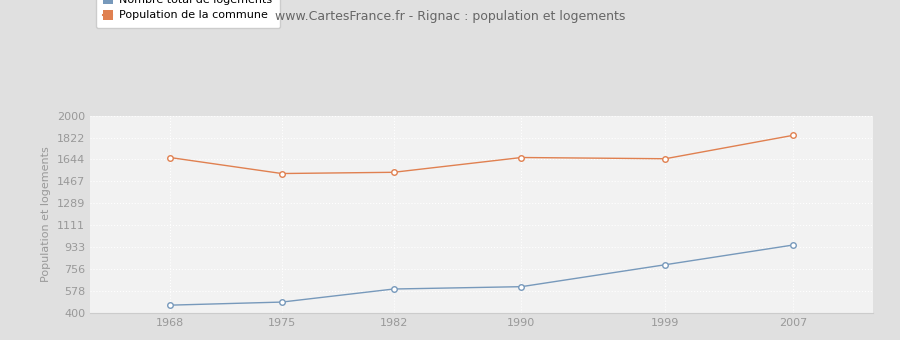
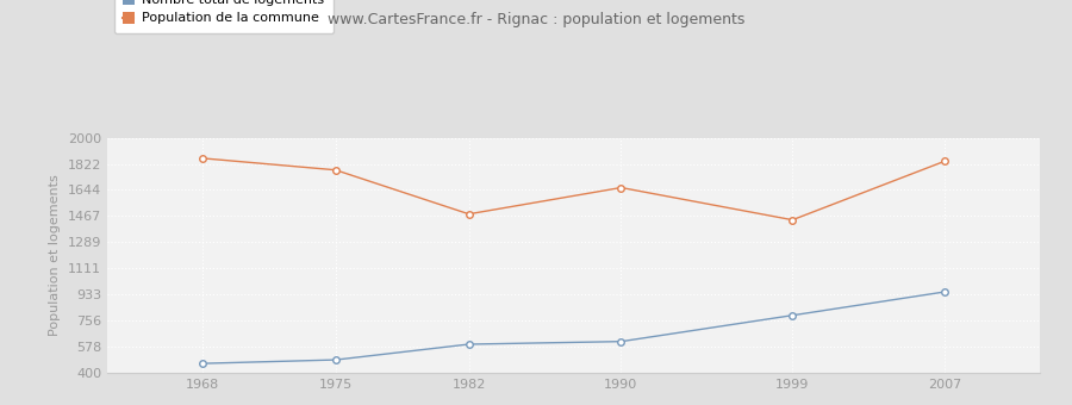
Population de la commune/1968: 1660 -> 1860
Population de la commune/1975: 1530 -> 1780
Population de la commune/1982: 1540 -> 1480
Population de la commune/1999: 1650 -> 1440
